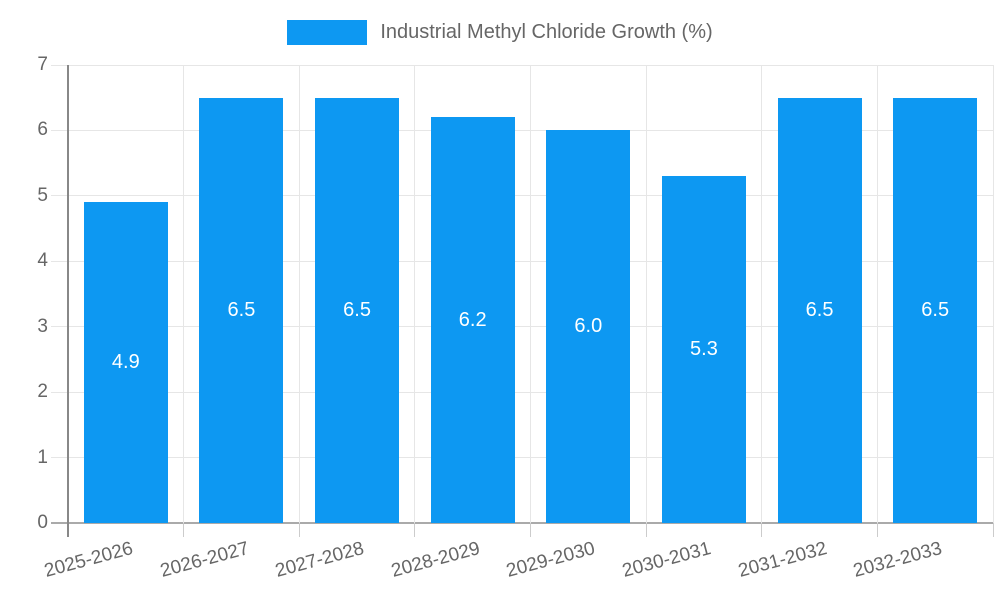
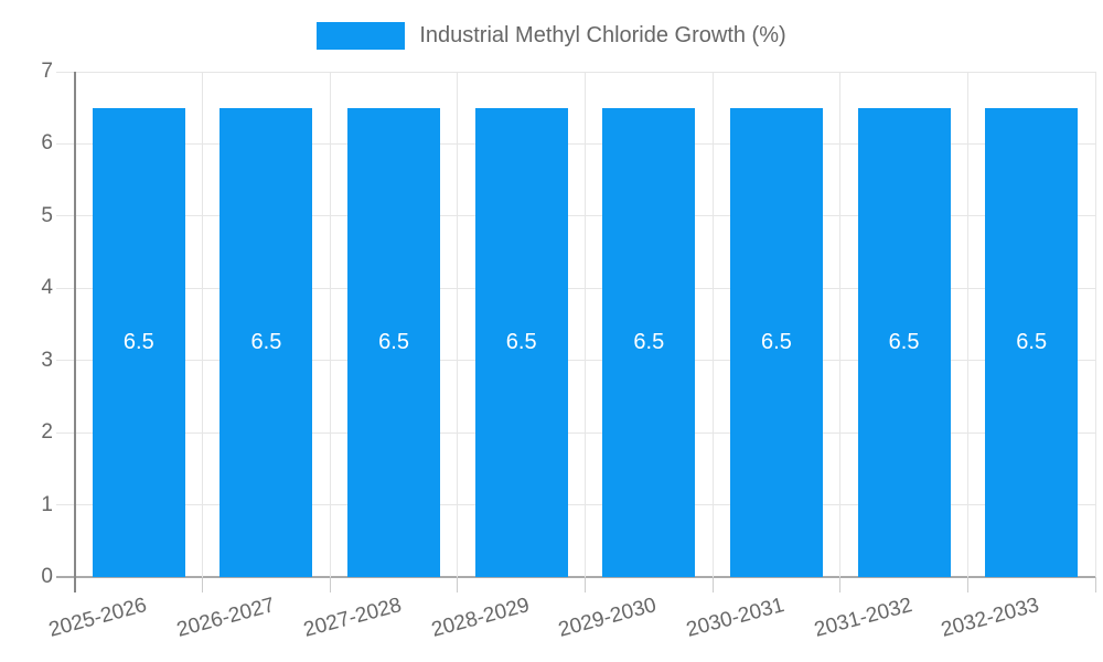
2025-2026: 4.9 -> 6.5
2028-2029: 6.2 -> 6.5
2029-2030: 6.0 -> 6.5
2030-2031: 5.3 -> 6.5
